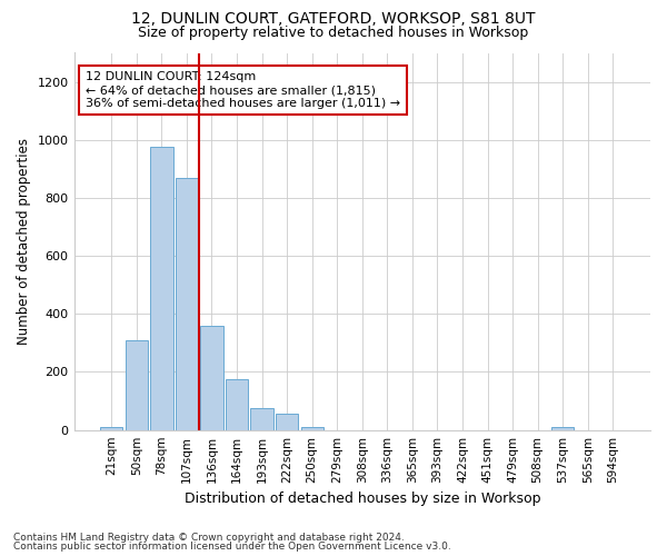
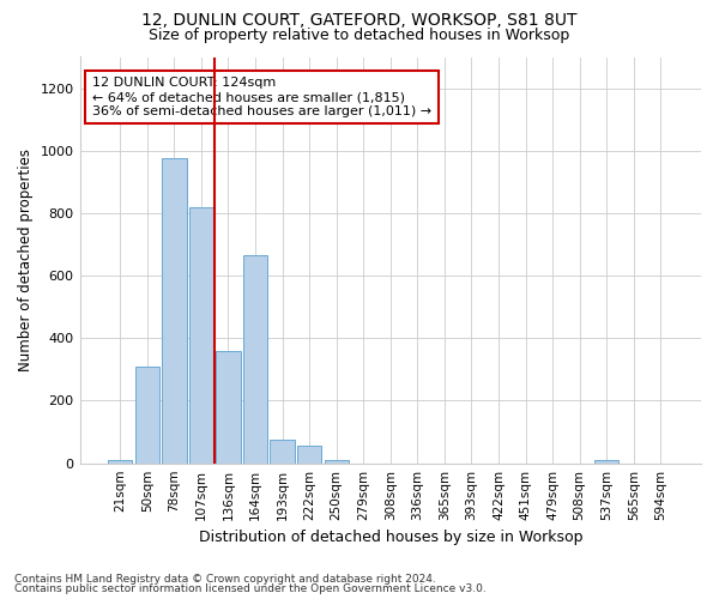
107sqm: 870 -> 820
164sqm: 175 -> 665
